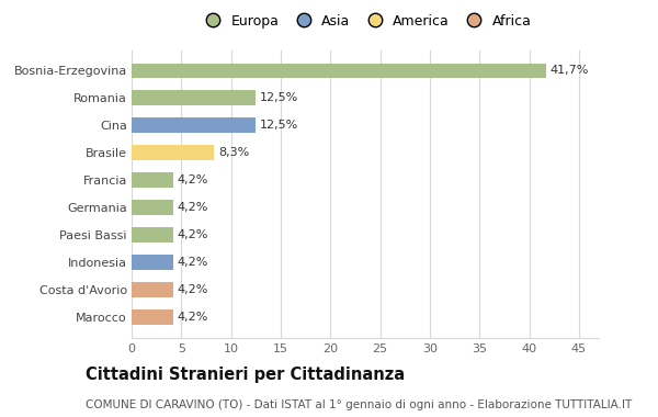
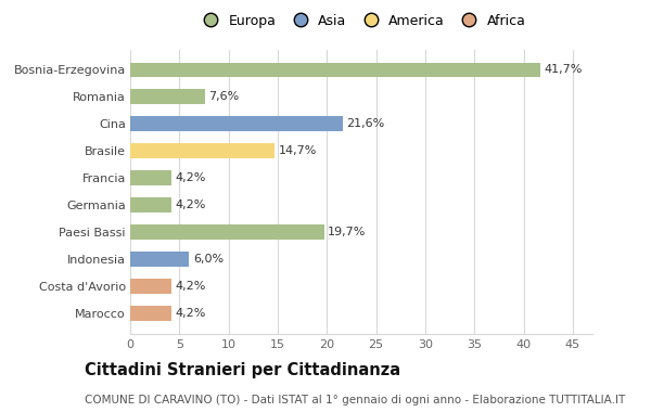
Romania: 12,5% -> 7,6%
Cina: 12,5% -> 21,6%
Brasile: 8,3% -> 14,7%
Paesi Bassi: 4,2% -> 19,7%
Indonesia: 4,2% -> 6,0%
